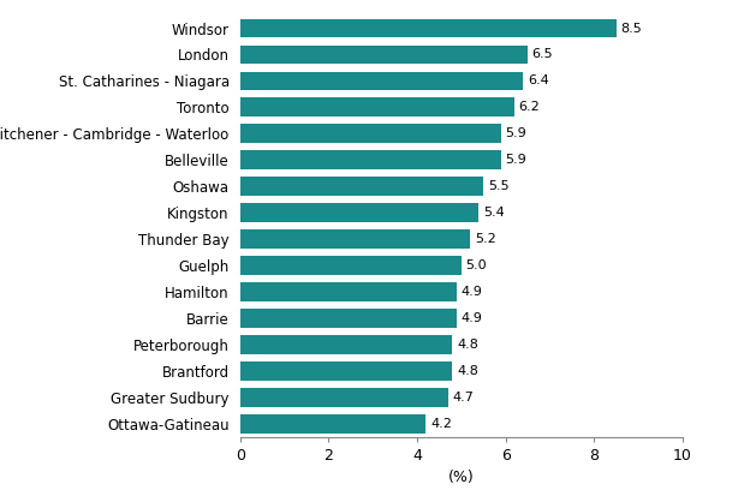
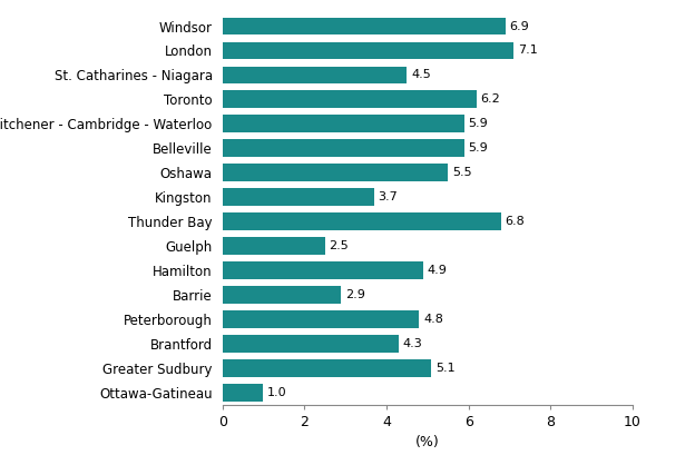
Windsor: 8.5 -> 6.9
London: 6.5 -> 7.1
St. Catharines - Niagara: 6.4 -> 4.5
Kingston: 5.4 -> 3.7
Thunder Bay: 5.2 -> 6.8
Guelph: 5.0 -> 2.5
Barrie: 4.9 -> 2.9
Brantford: 4.8 -> 4.3
Greater Sudbury: 4.7 -> 5.1
Ottawa-Gatineau: 4.2 -> 1.0
